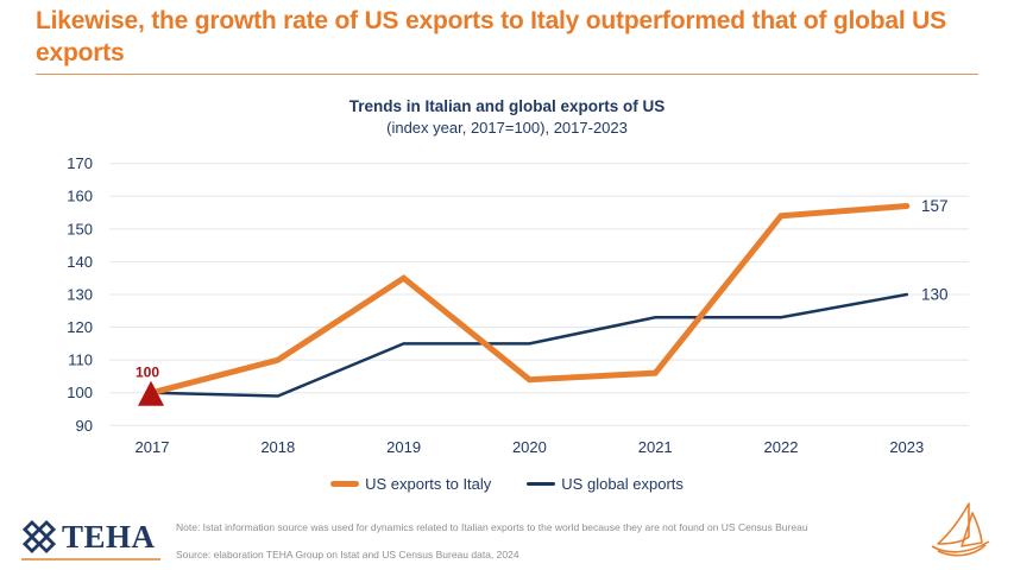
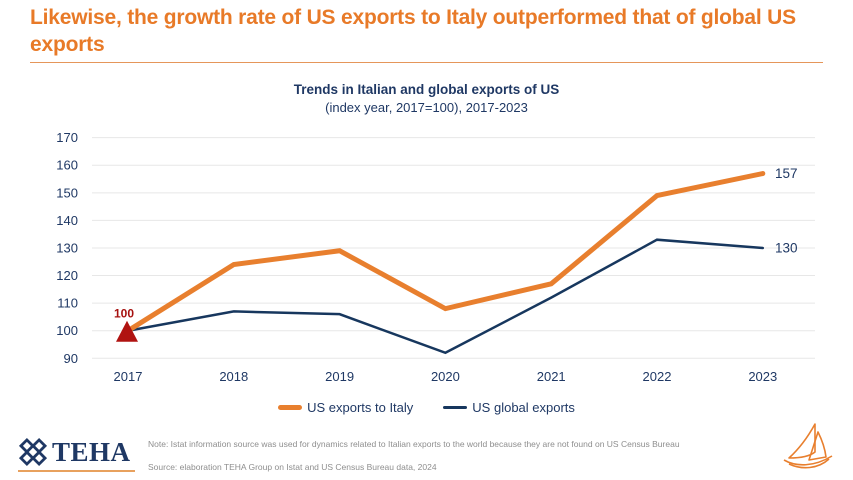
US exports to Italy/2018: 110 -> 124
US global exports/2018: 99 -> 107
US exports to Italy/2019: 135 -> 129
US global exports/2019: 115 -> 106
US exports to Italy/2020: 104 -> 108
US global exports/2020: 115 -> 92
US exports to Italy/2021: 106 -> 117
US global exports/2021: 123 -> 112
US exports to Italy/2022: 154 -> 149
US global exports/2022: 123 -> 133
